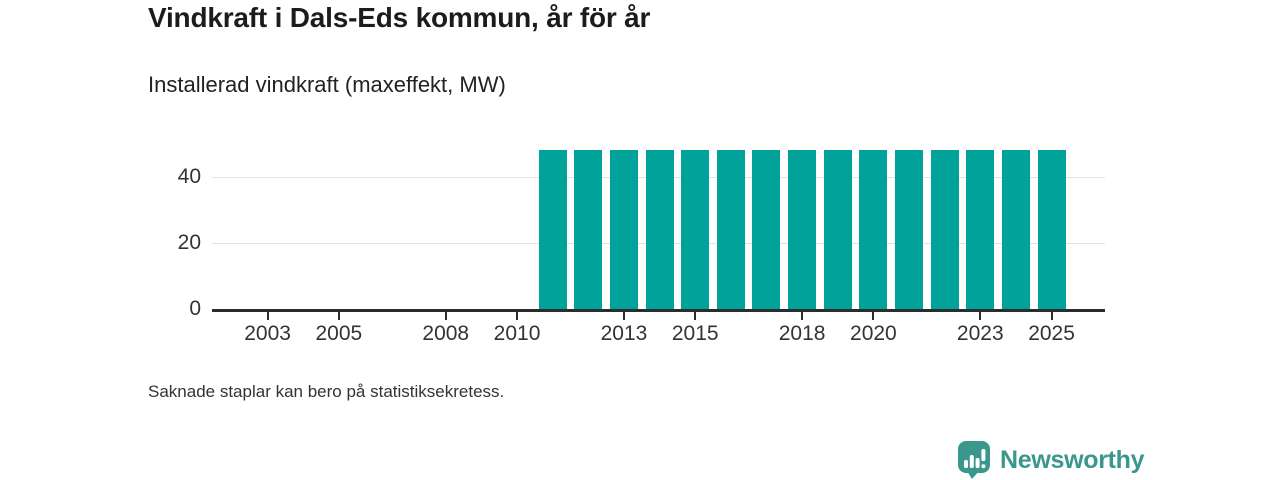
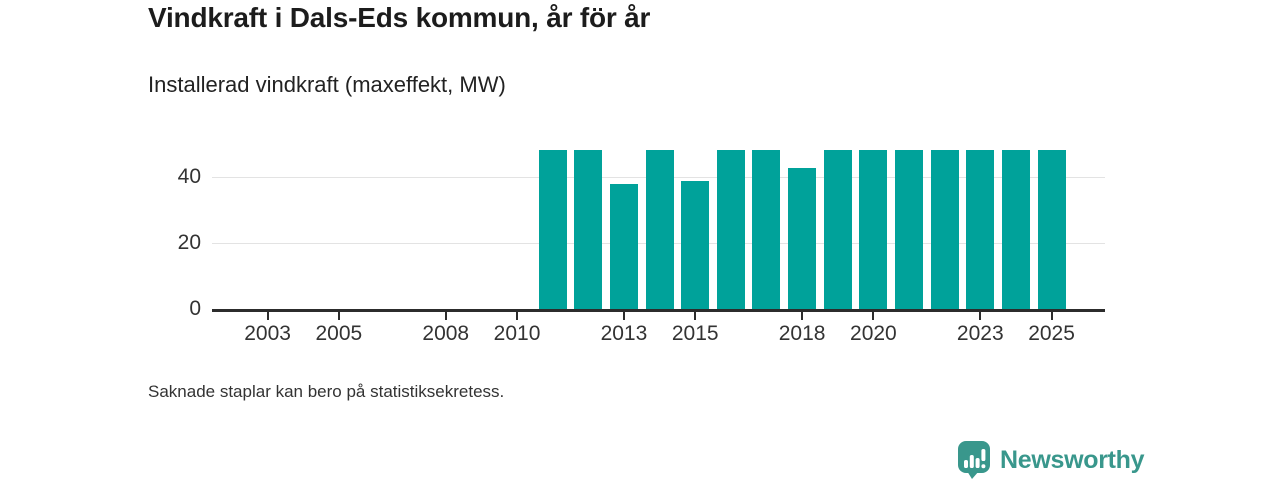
2013: 48 -> 38
2015: 48 -> 39
2018: 48 -> 43
